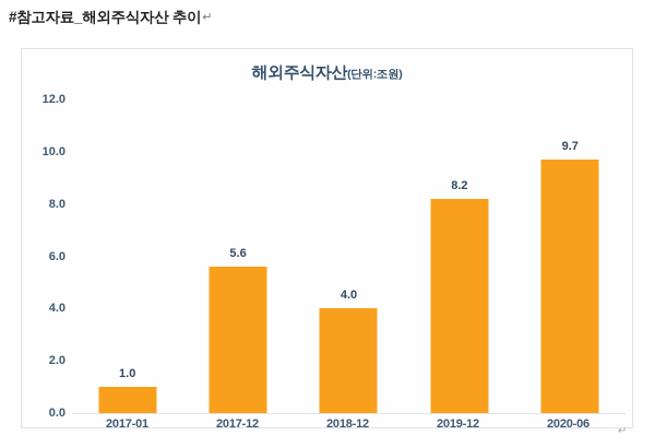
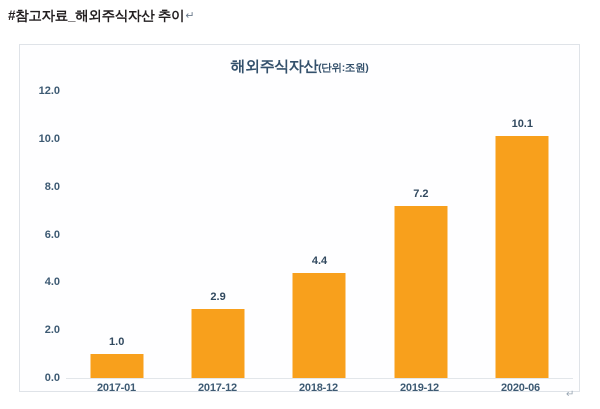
2017-12: 5.6 -> 2.9
2018-12: 4.0 -> 4.4
2019-12: 8.2 -> 7.2
2020-06: 9.7 -> 10.1
